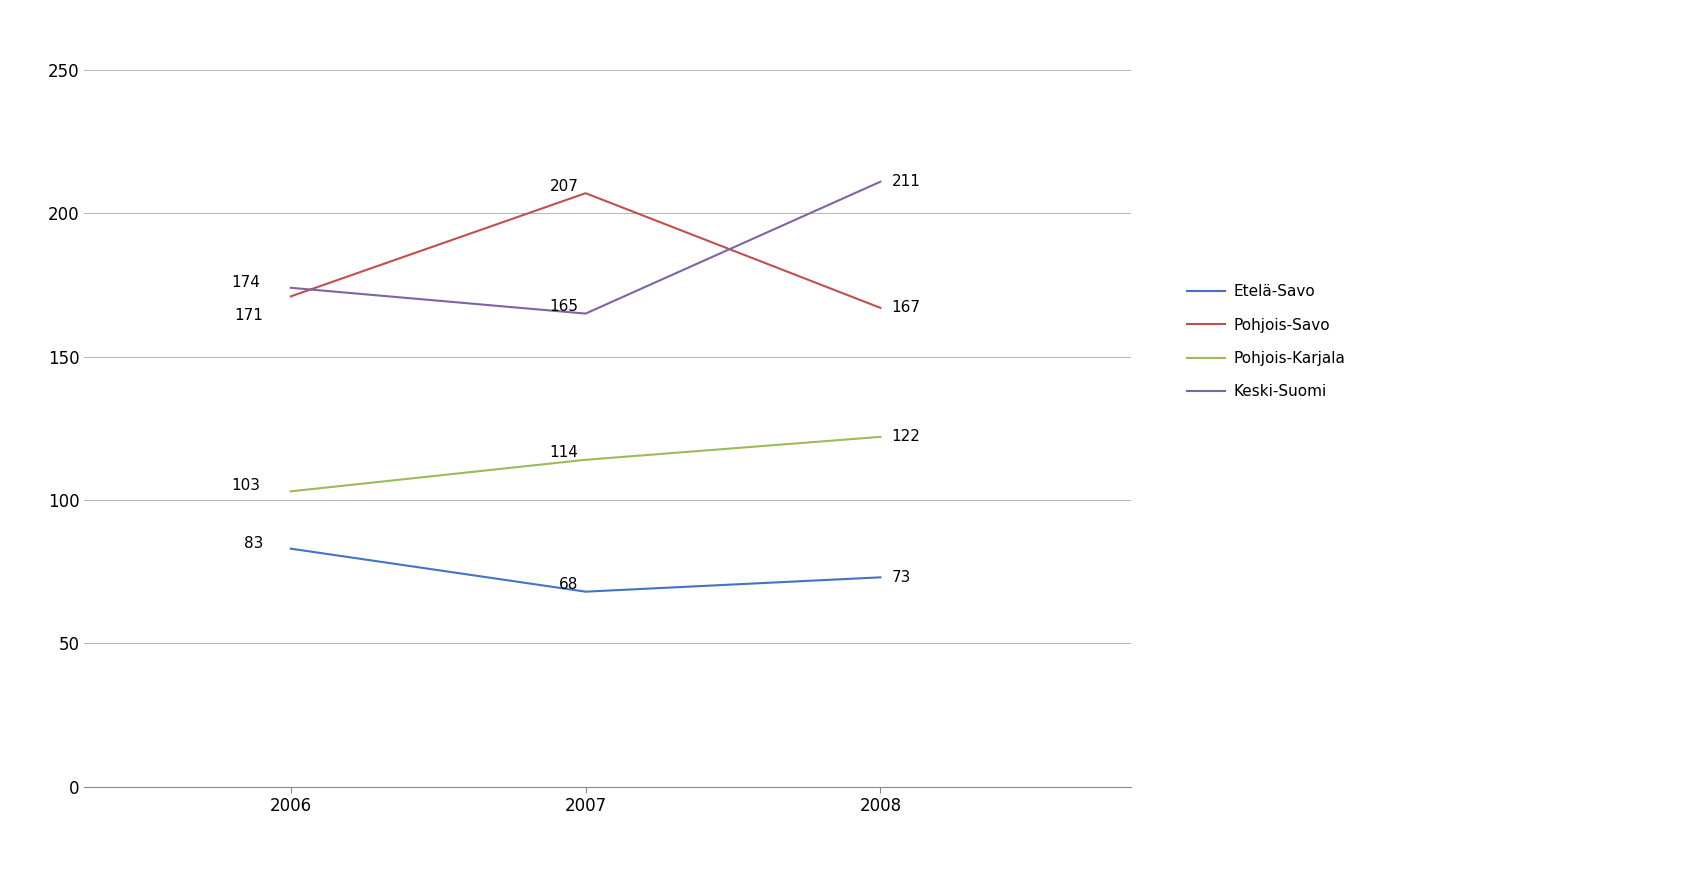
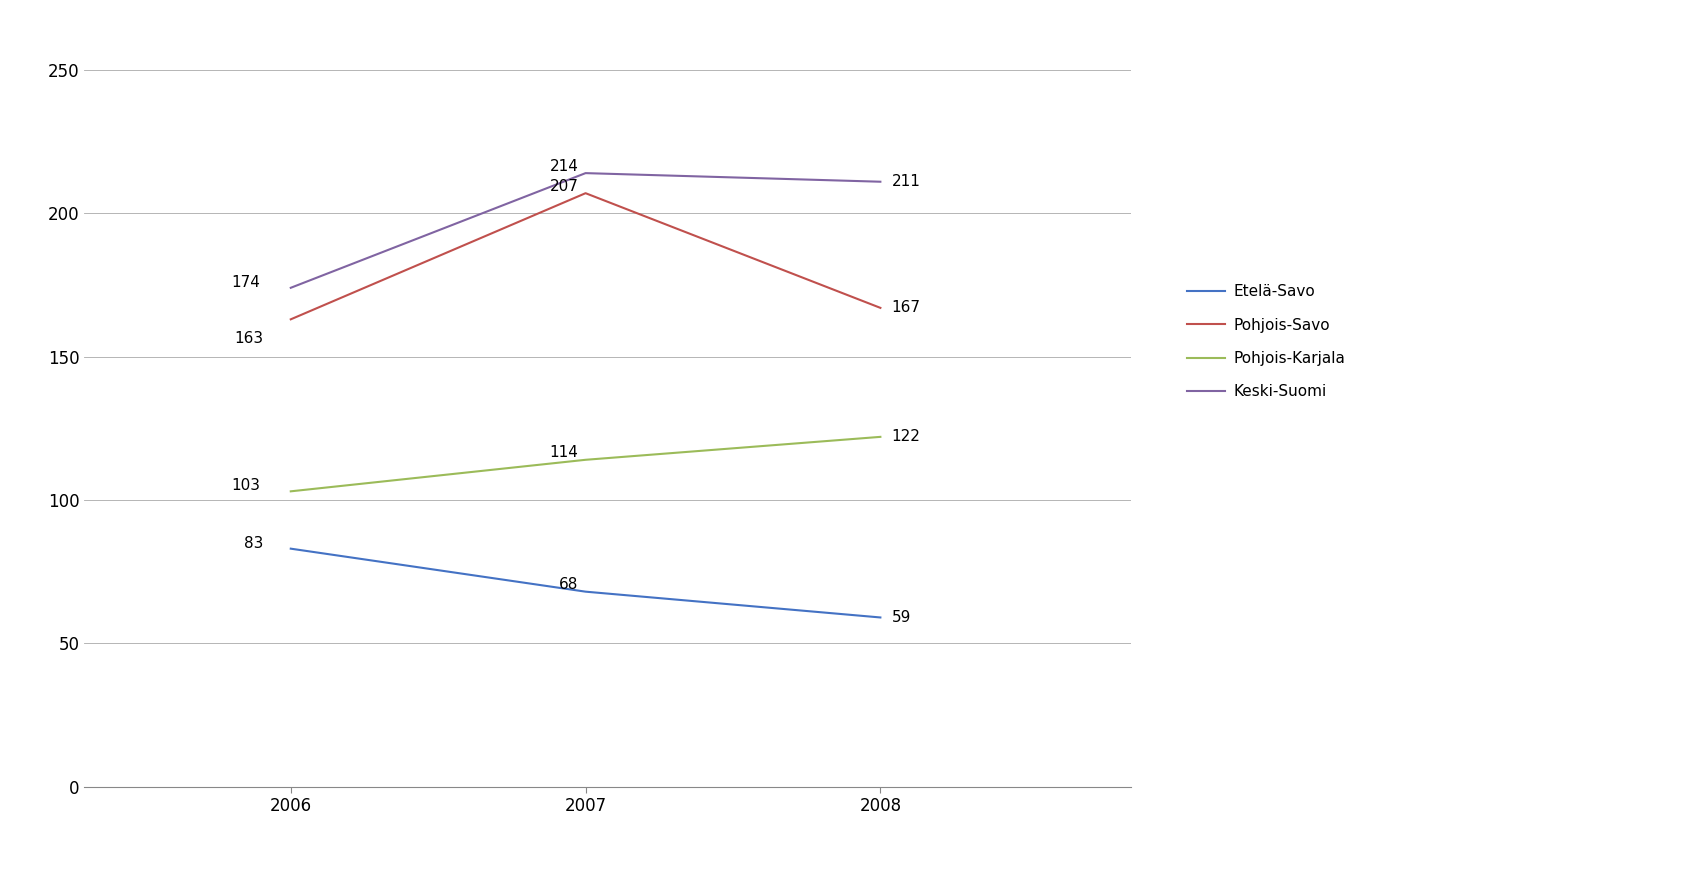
Pohjois-Savo/2006: 171 -> 163
Keski-Suomi/2007: 165 -> 214
Etelä-Savo/2008: 73 -> 59
